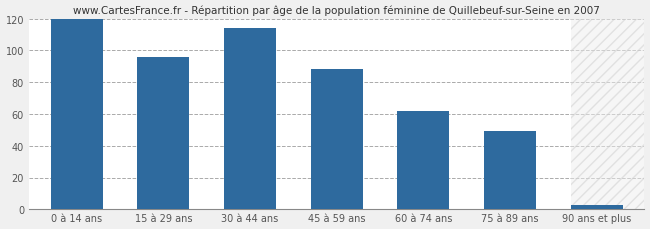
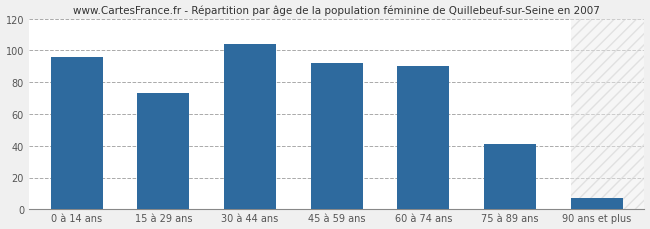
0 à 14 ans: 120 -> 96
15 à 29 ans: 96 -> 73
30 à 44 ans: 114 -> 104
45 à 59 ans: 88 -> 92
60 à 74 ans: 62 -> 90
75 à 89 ans: 49 -> 41
90 ans et plus: 3 -> 7
